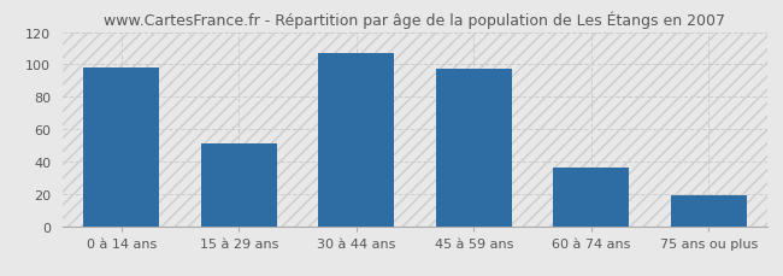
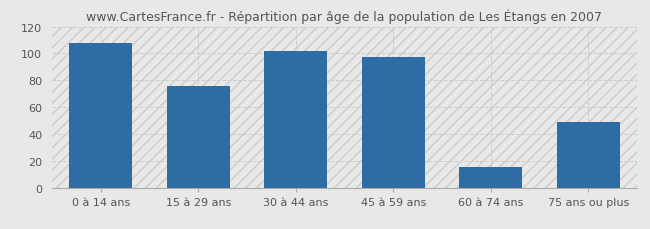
0 à 14 ans: 98 -> 108
15 à 29 ans: 51 -> 76
30 à 44 ans: 107 -> 102
60 à 74 ans: 36 -> 15
75 ans ou plus: 19 -> 49
